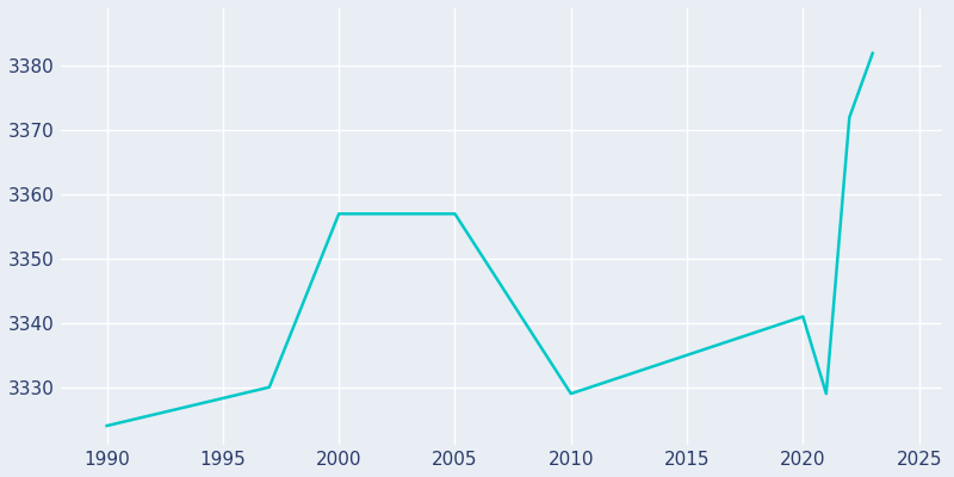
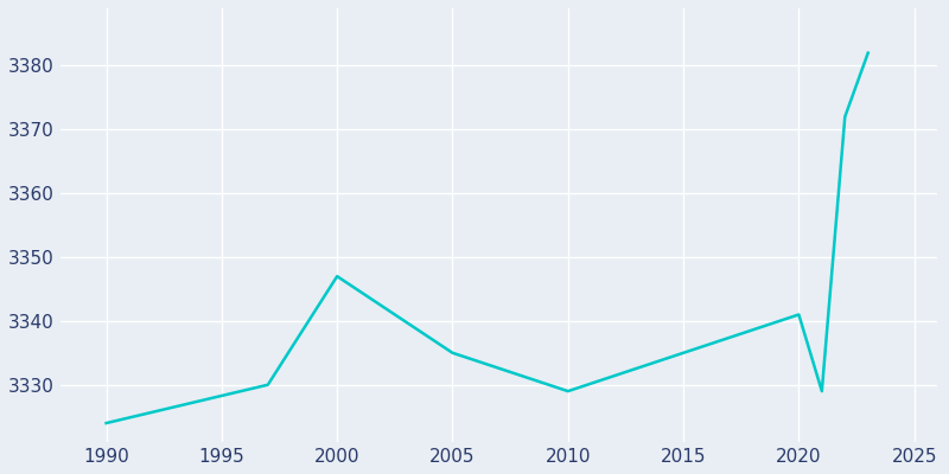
2000: 3357 -> 3347
2005: 3357 -> 3335
